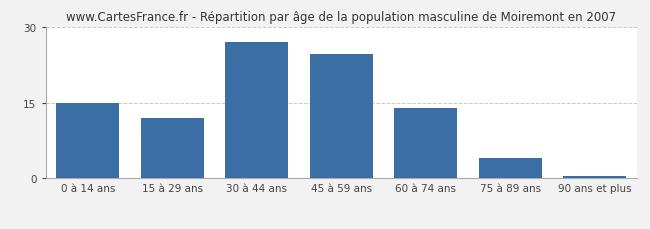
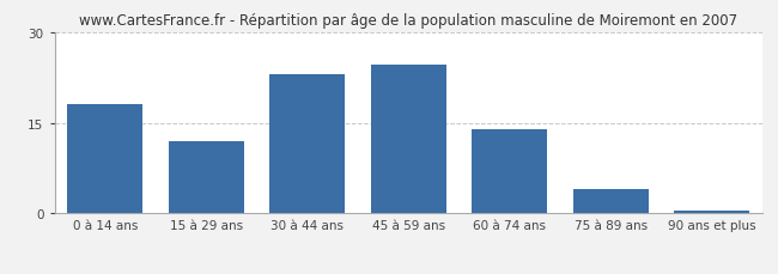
0 à 14 ans: 15.0 -> 18.0
30 à 44 ans: 27.0 -> 23.0
